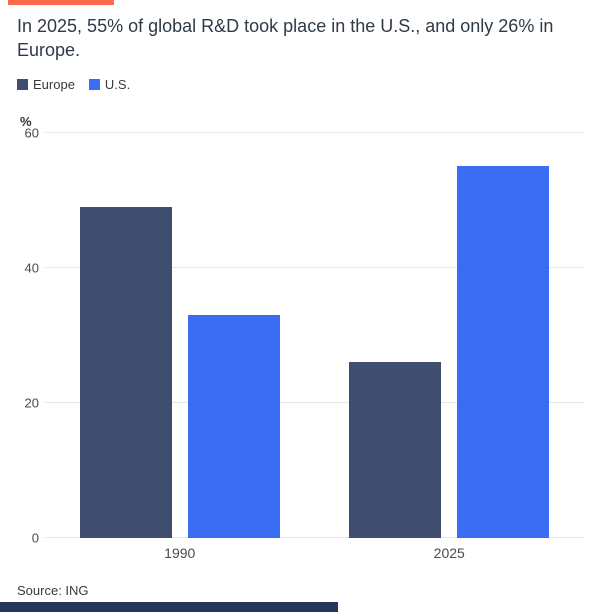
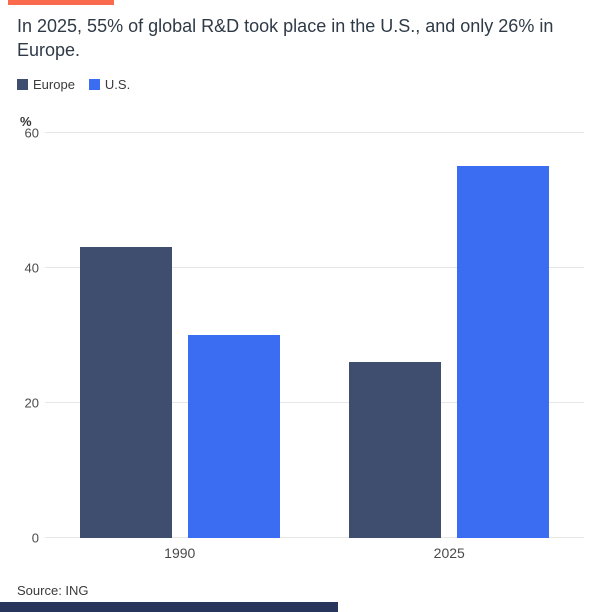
Europe/1990: 49 -> 43
U.S./1990: 33 -> 30
